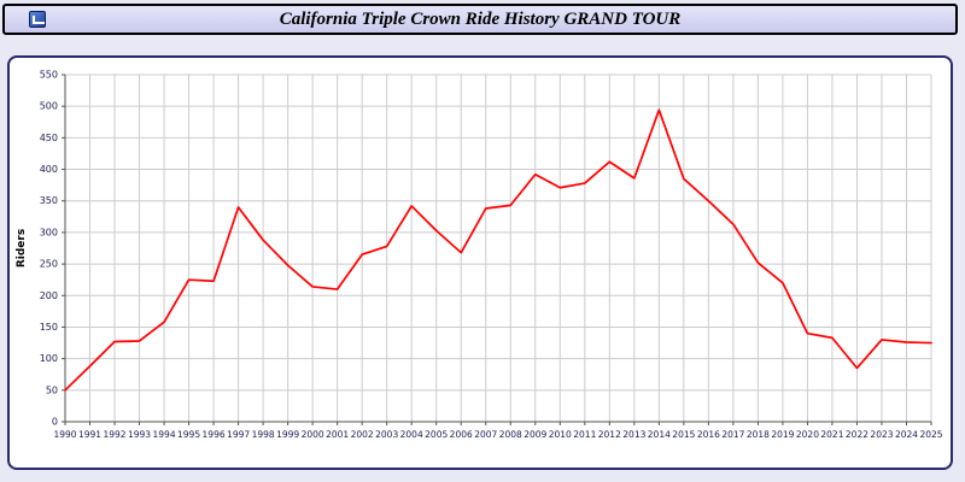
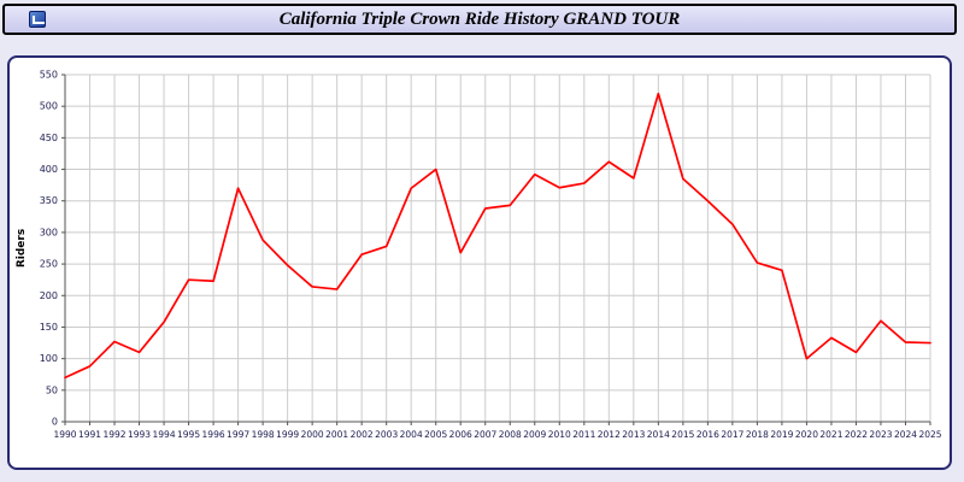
1990: 50 -> 70
1993: 130 -> 110
1997: 340 -> 370
2004: 340 -> 370
2005: 300 -> 400
2014: 490 -> 520
2019: 220 -> 240
2020: 140 -> 100
2022: 80 -> 110
2023: 130 -> 160
